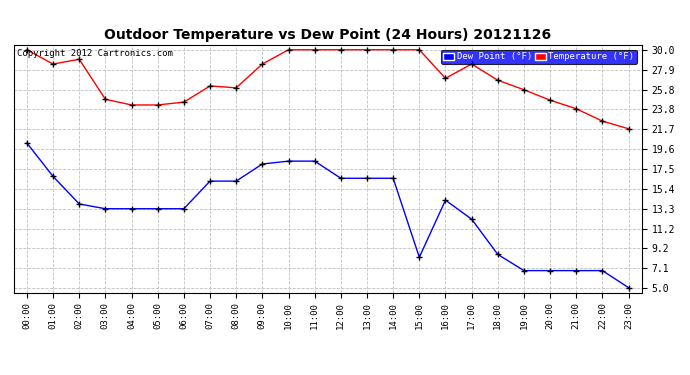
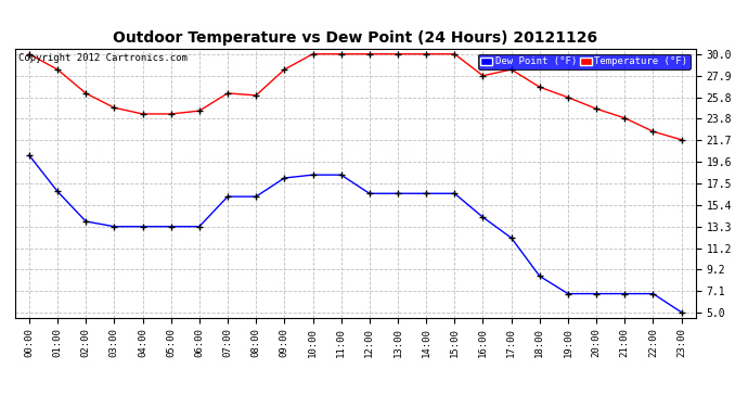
Temperature (°F)/02:00: 29.0 -> 26.2
Dew Point (°F)/15:00: 8.2 -> 16.5
Temperature (°F)/16:00: 27.0 -> 27.9
